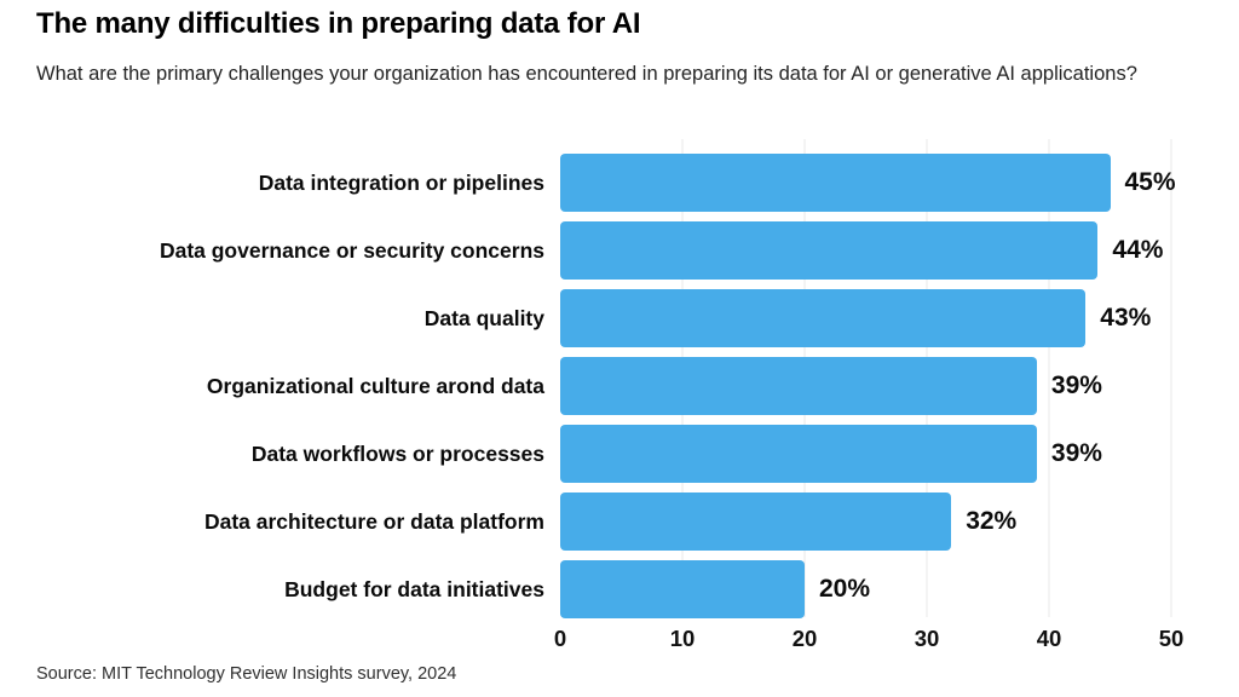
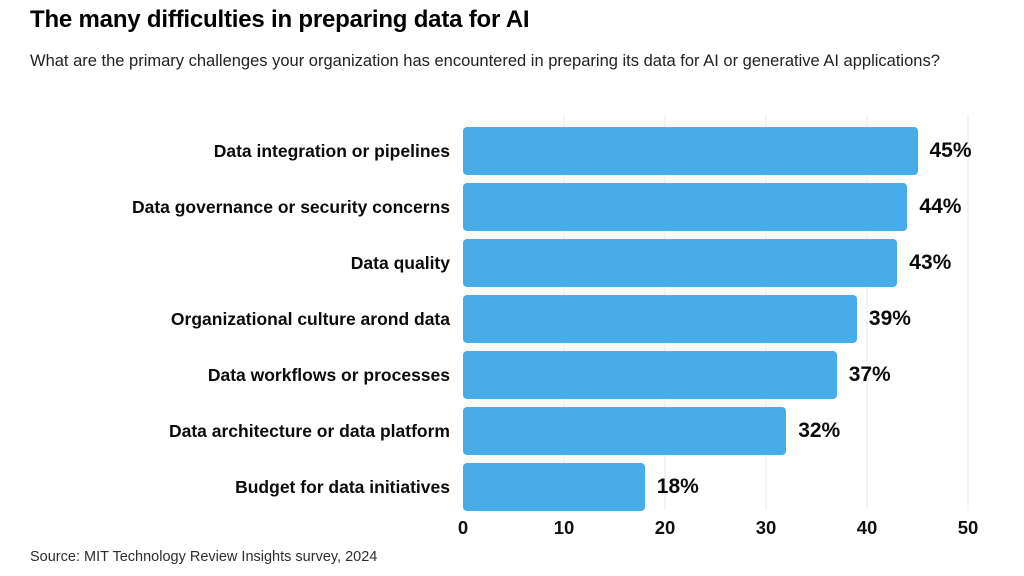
Data workflows or processes: 39% -> 37%
Budget for data initiatives: 20% -> 18%
